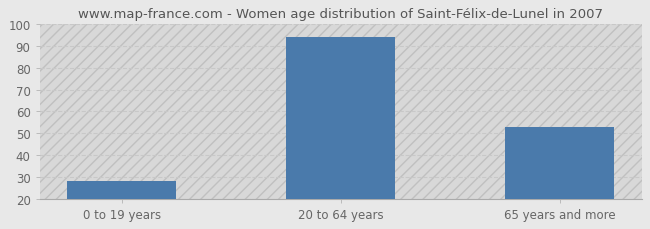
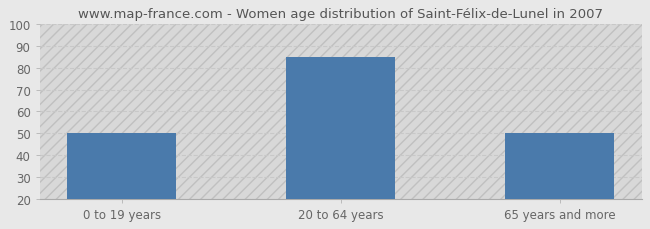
0 to 19 years: 28 -> 50
20 to 64 years: 94 -> 85
65 years and more: 53 -> 50
